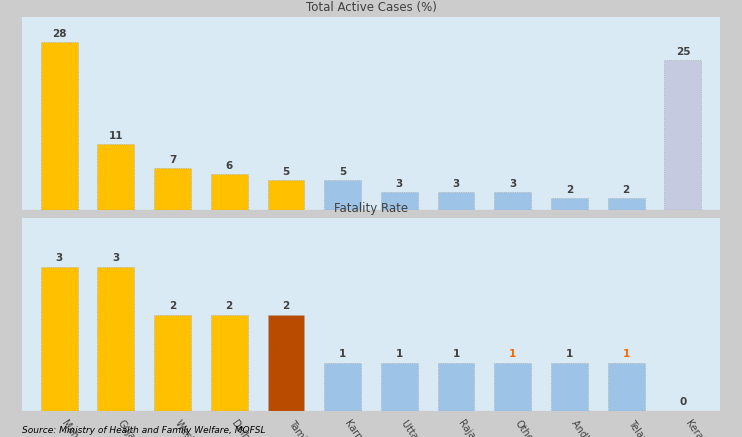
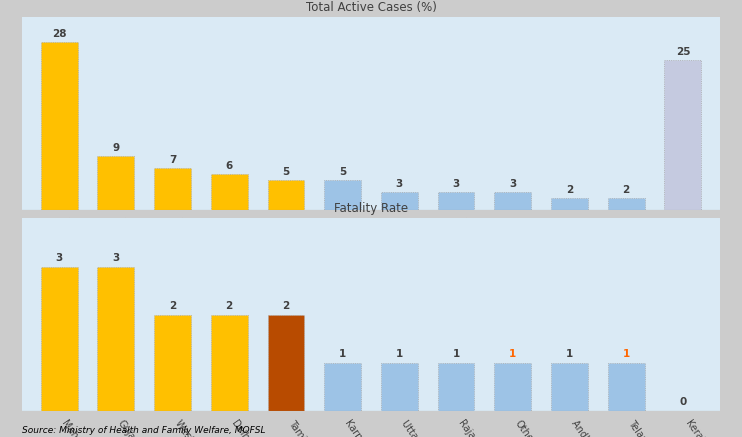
Total Active Cases (%)/Karnataka: 11 -> 9
